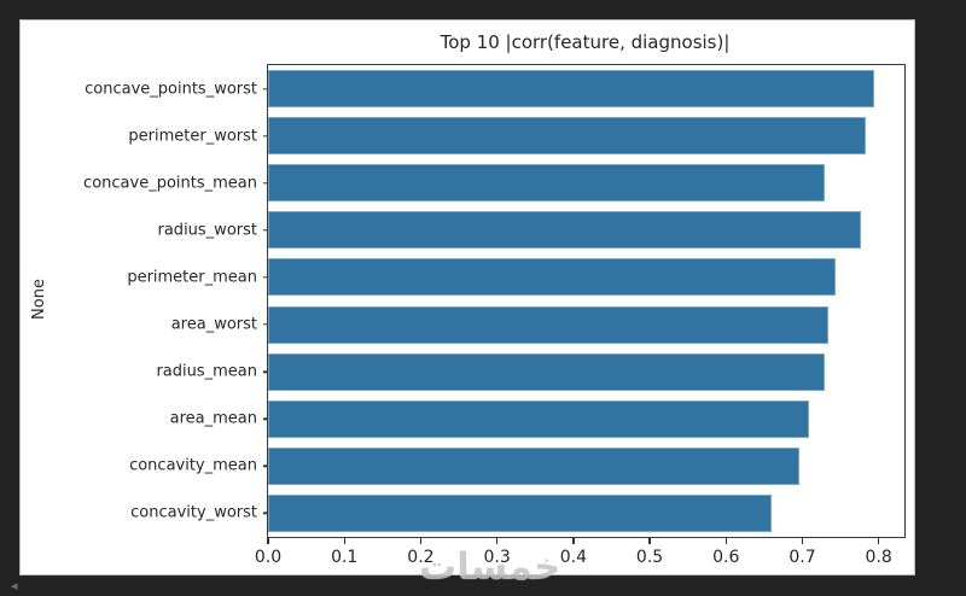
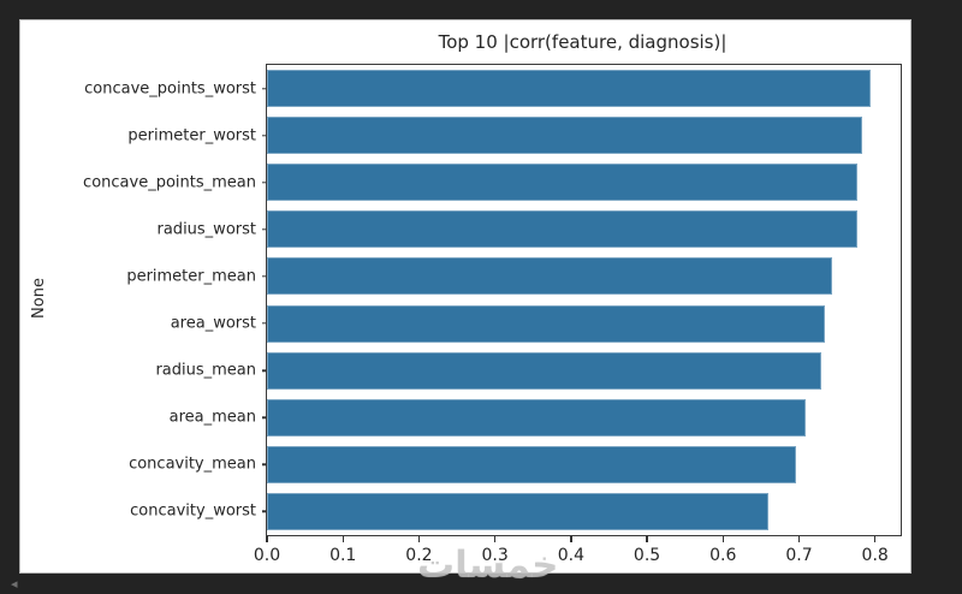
concave_points_mean: 0.73 -> 0.78
